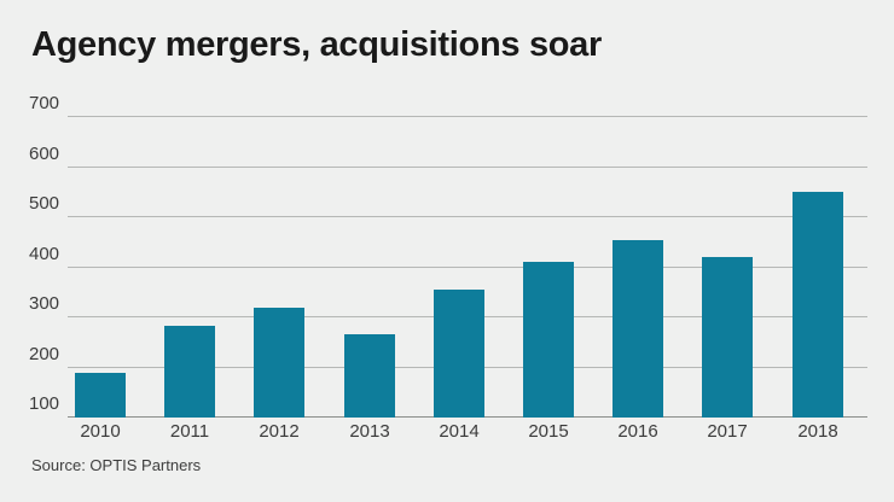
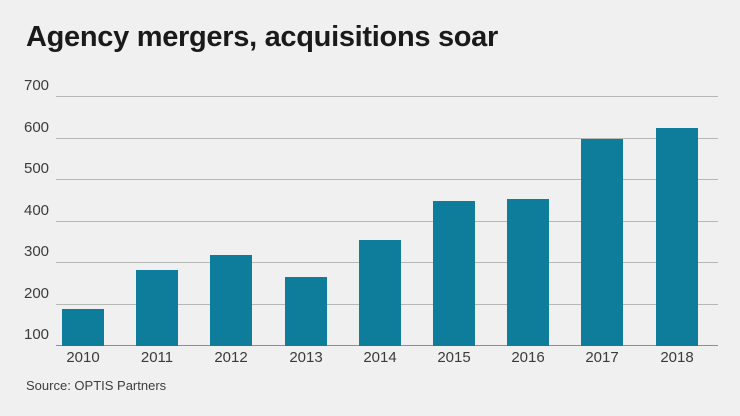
2015: 410 -> 450
2017: 420 -> 600
2018: 550 -> 620
